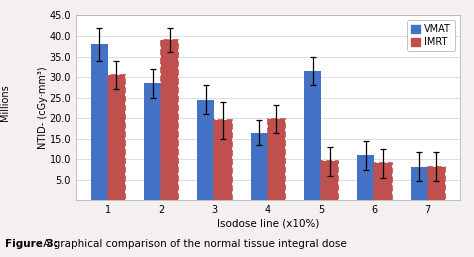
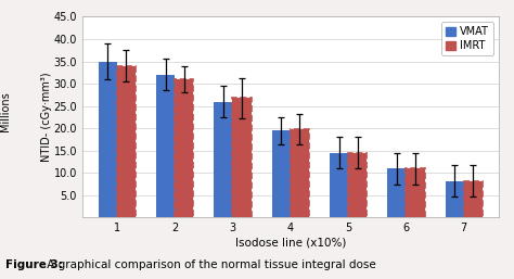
VMAT/1: 38.0 -> 35.0
IMRT/1: 30.5 -> 34.0
VMAT/2: 28.5 -> 32.0
IMRT/2: 39.0 -> 31.0
VMAT/3: 24.5 -> 26.0
IMRT/3: 19.5 -> 26.8
VMAT/4: 16.5 -> 19.5
VMAT/5: 31.5 -> 14.5
IMRT/5: 9.5 -> 14.5
IMRT/6: 9.0 -> 11.0
